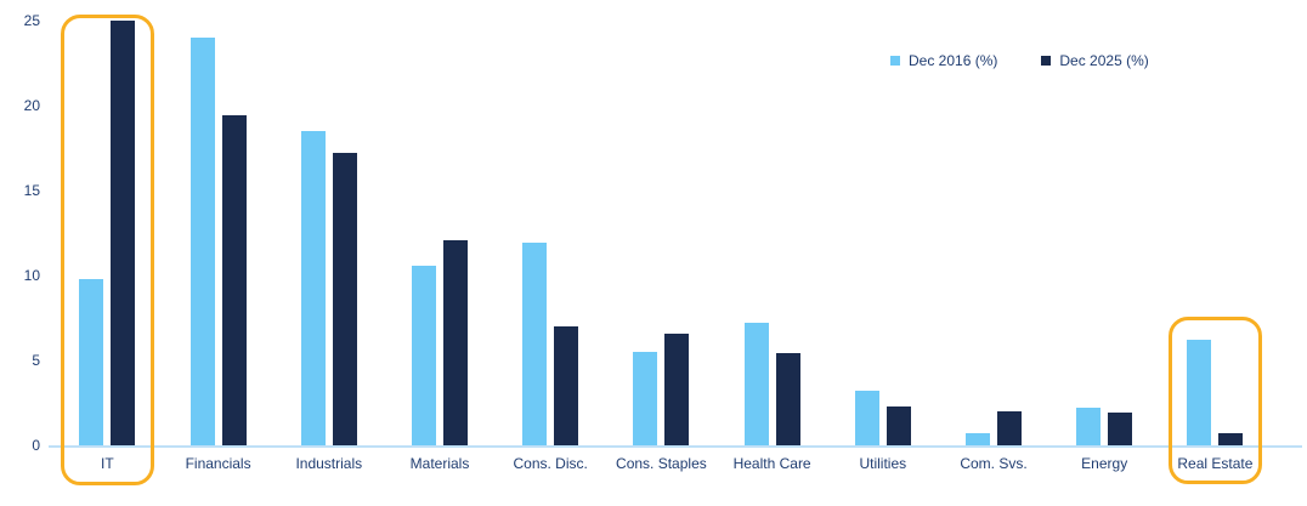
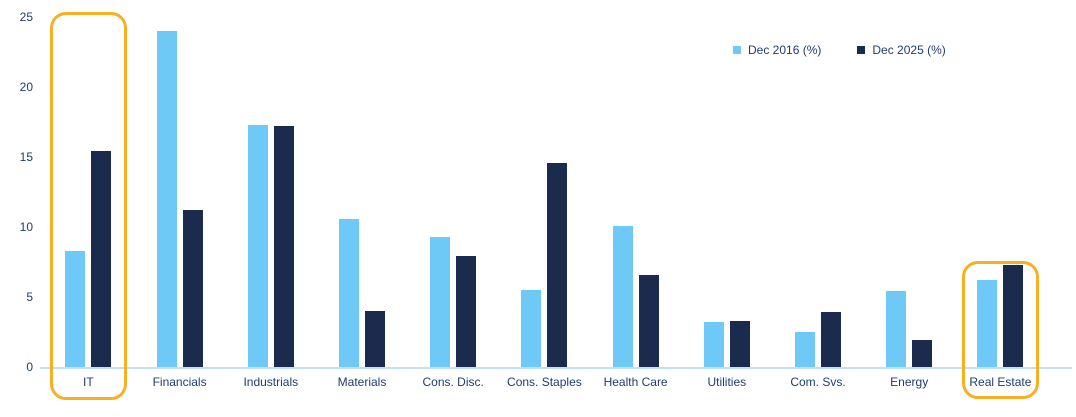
Dec 2016 (%)/IT: 9.8 -> 8.3
Dec 2025 (%)/IT: 25.0 -> 15.4
Dec 2025 (%)/Financials: 19.4 -> 11.2
Dec 2016 (%)/Industrials: 18.5 -> 17.3
Dec 2025 (%)/Materials: 12.1 -> 4.0
Dec 2016 (%)/Cons. Disc.: 11.9 -> 9.3
Dec 2025 (%)/Cons. Disc.: 7.0 -> 7.9
Dec 2025 (%)/Cons. Staples: 6.6 -> 14.6
Dec 2016 (%)/Health Care: 7.2 -> 10.1
Dec 2025 (%)/Health Care: 5.4 -> 6.6
Dec 2025 (%)/Utilities: 2.3 -> 3.3
Dec 2016 (%)/Com. Svs.: 0.7 -> 2.5
Dec 2025 (%)/Com. Svs.: 2.0 -> 3.9
Dec 2016 (%)/Energy: 2.2 -> 5.4
Dec 2025 (%)/Real Estate: 0.7 -> 7.3
